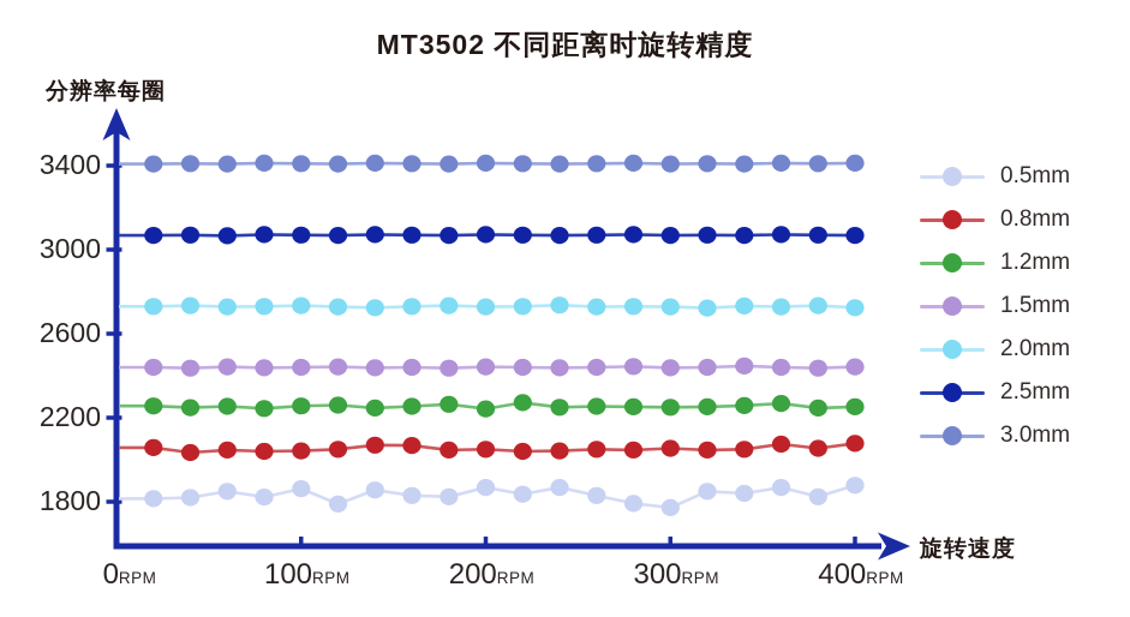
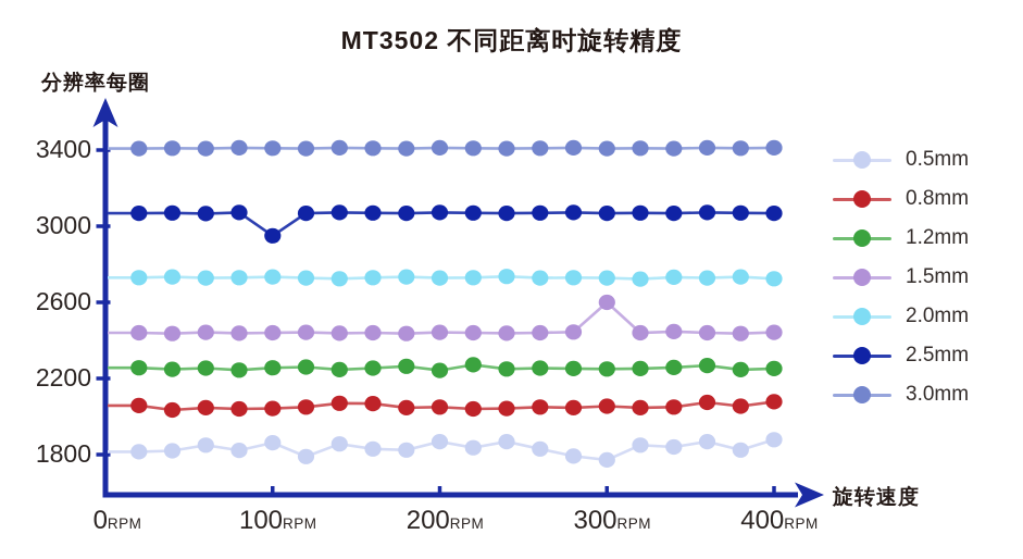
2.5mm/100: 3070 -> 2950
1.5mm/300: 2440 -> 2600
